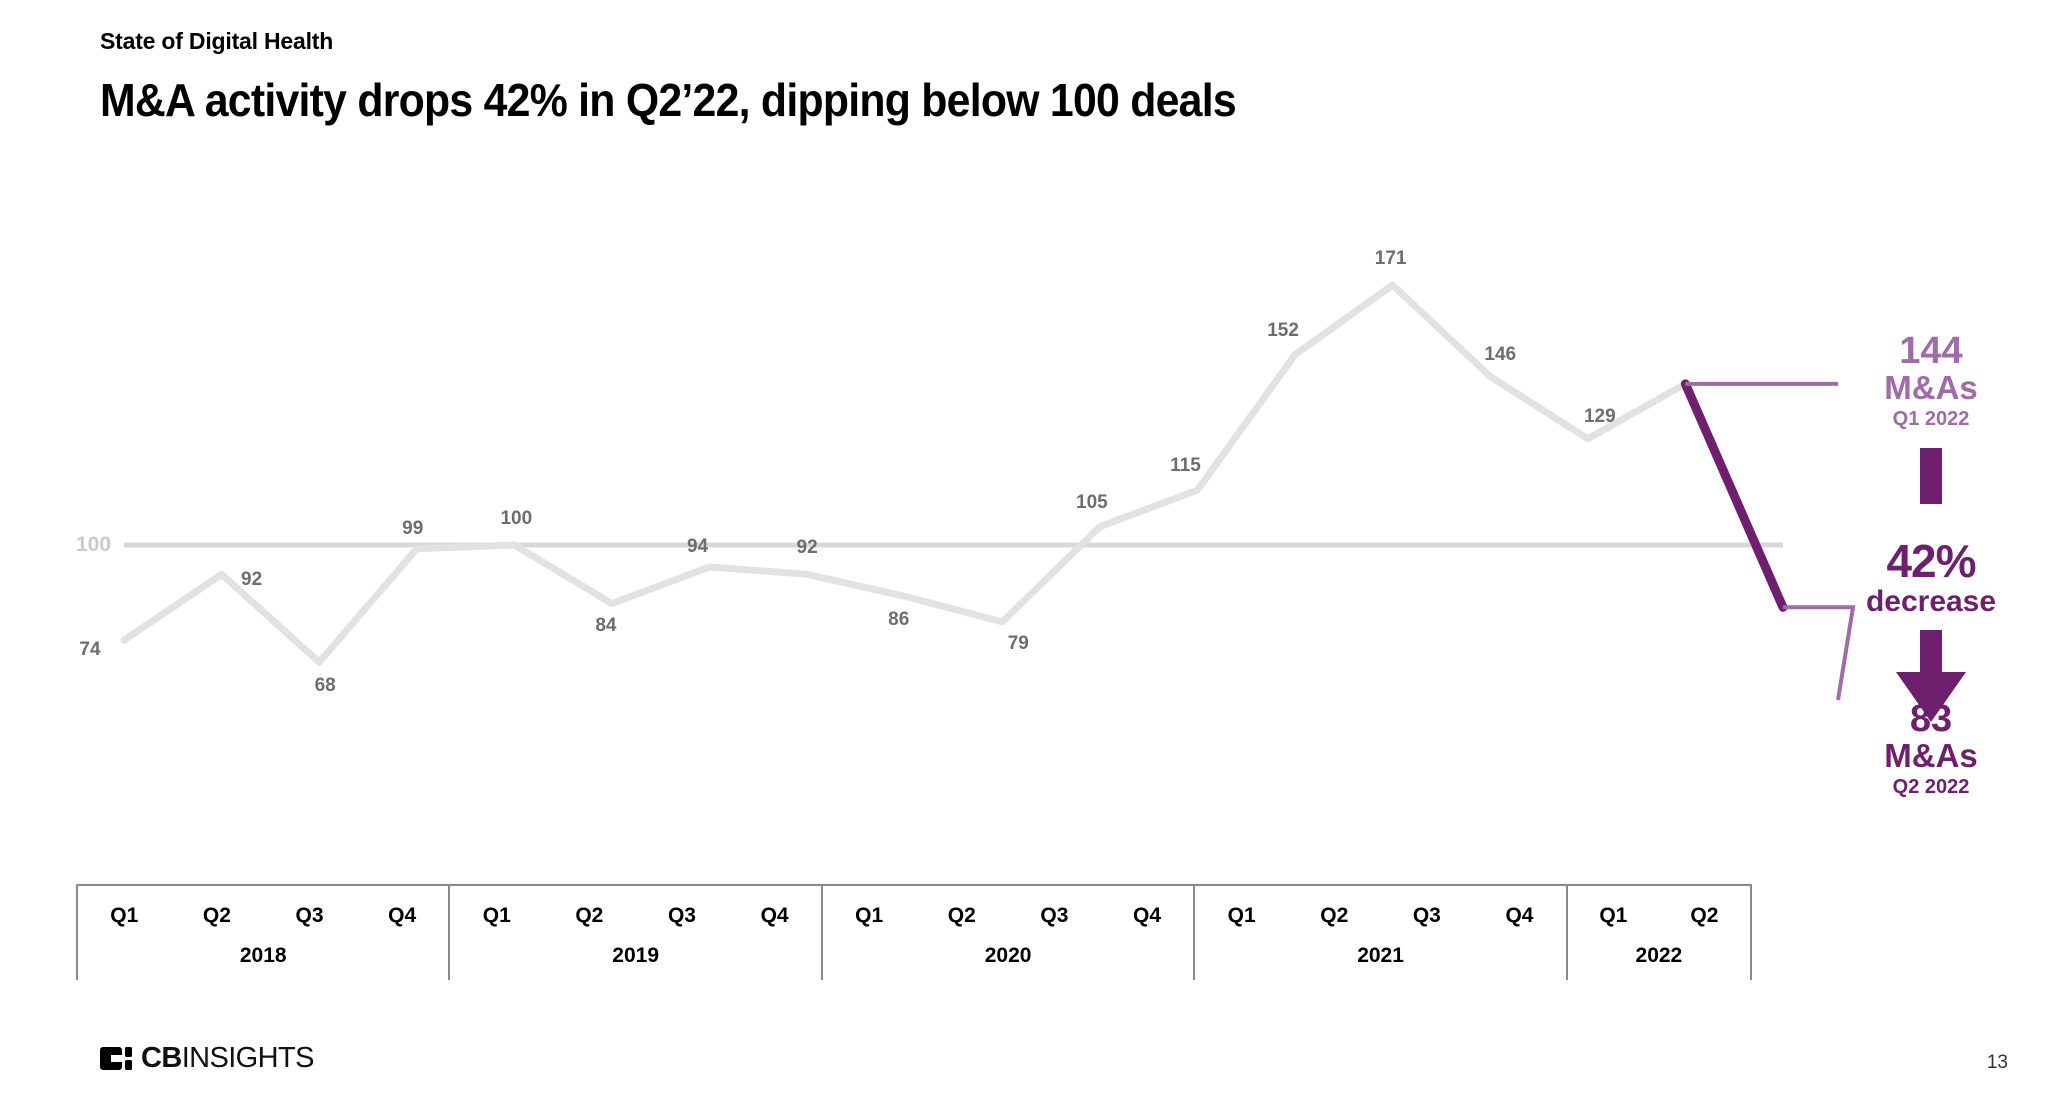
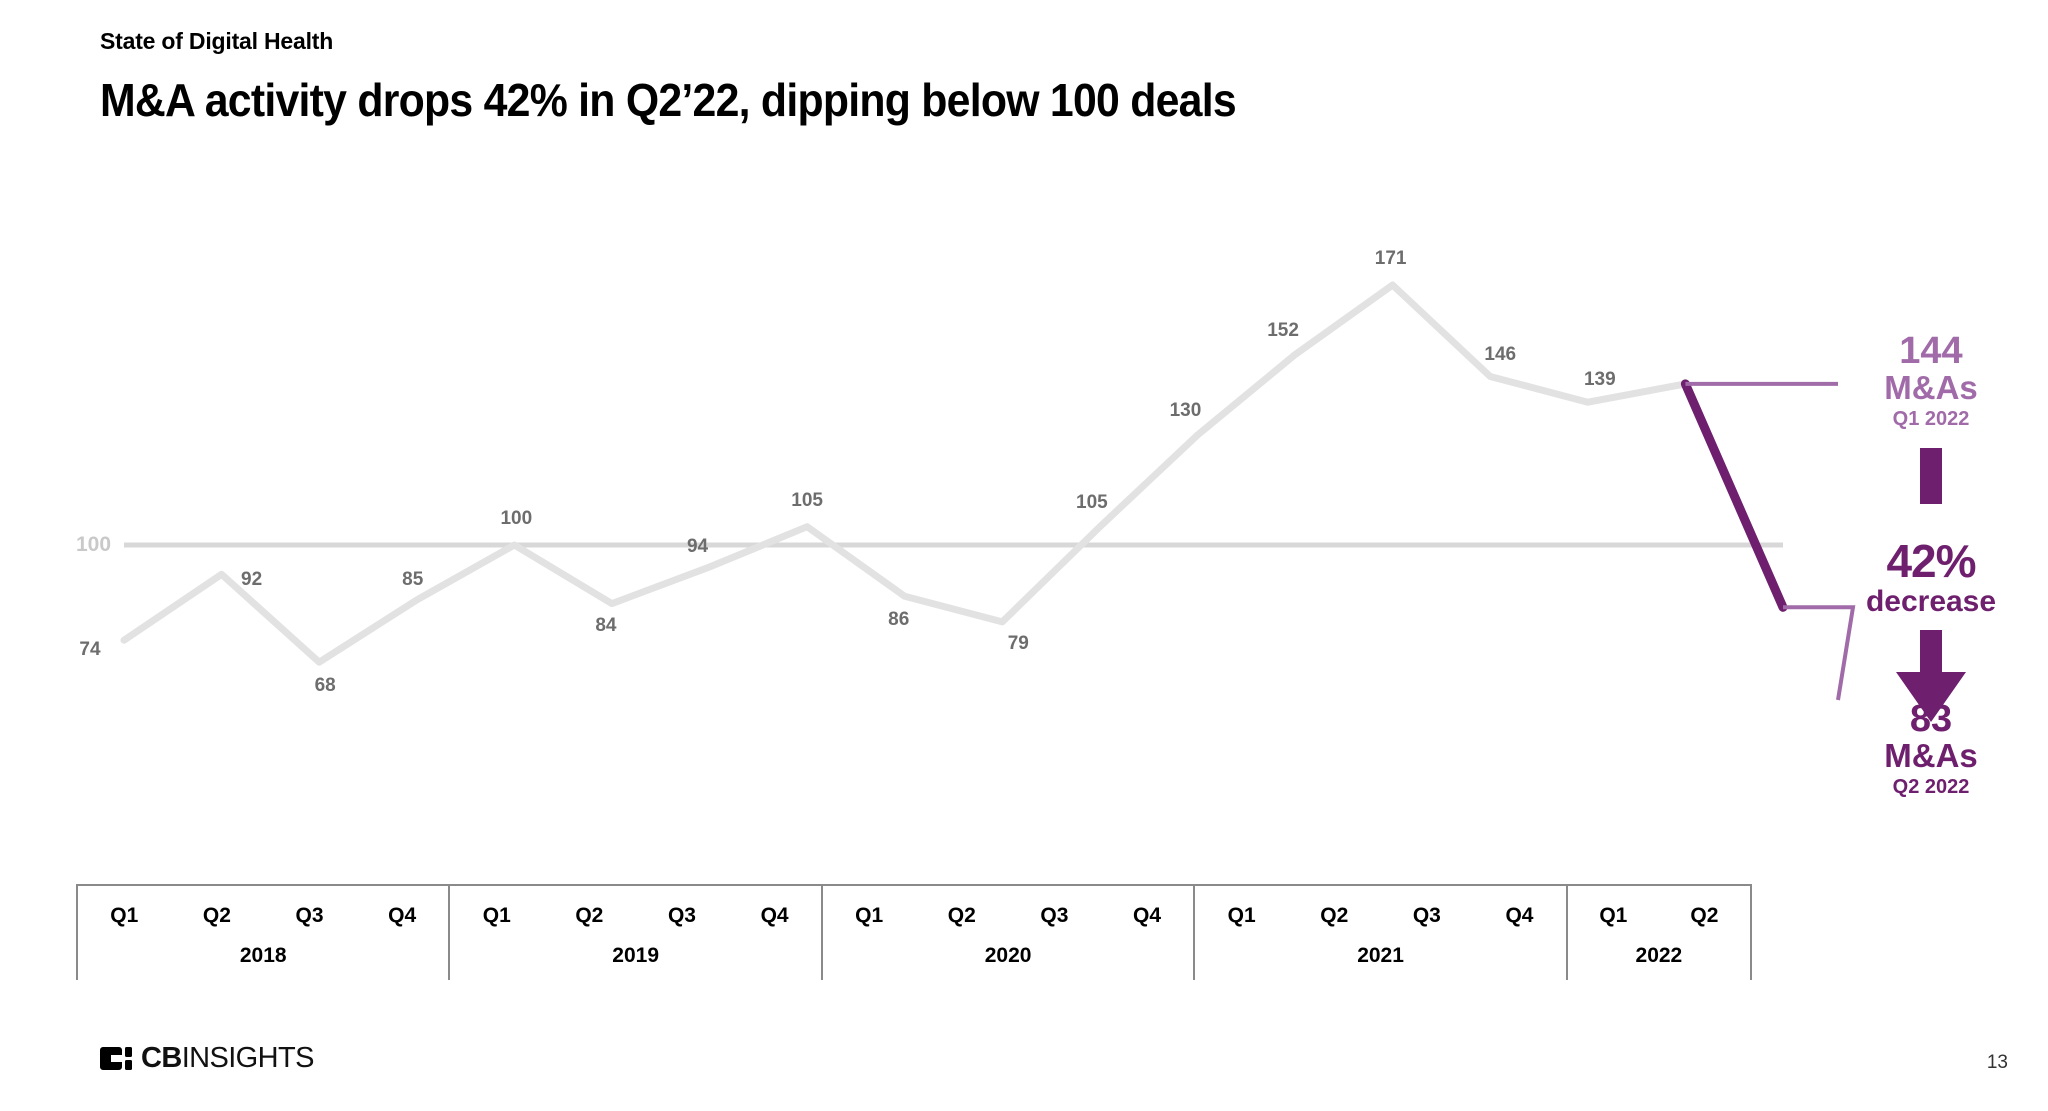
Q4 2018: 99 -> 85
Q4 2019: 92 -> 105
Q4 2020: 115 -> 130
Q4 2021: 129 -> 139
